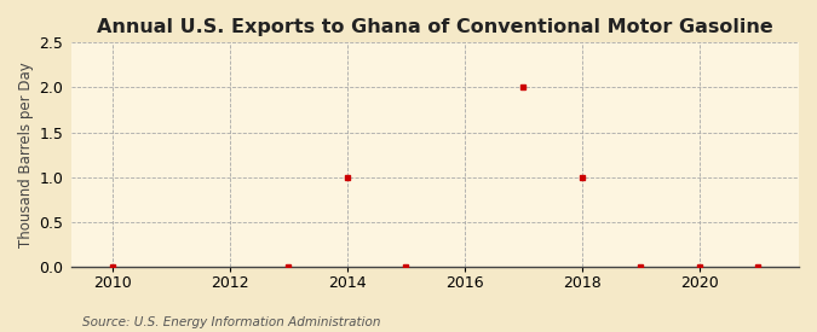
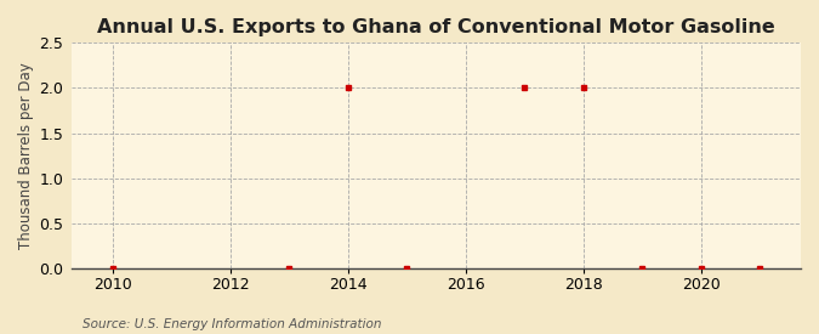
2014: 1 -> 2
2018: 1 -> 2
